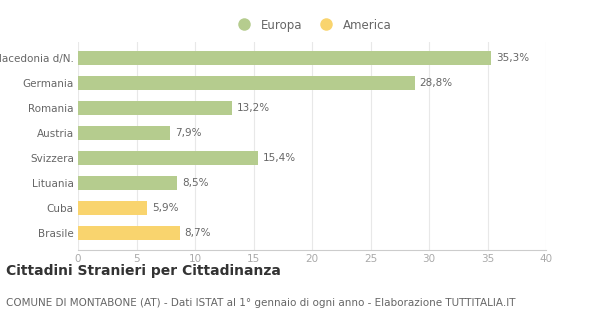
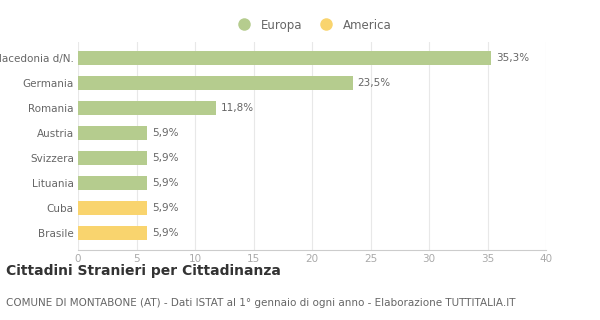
Germania: 28,8% -> 23,5%
Romania: 13,2% -> 11,8%
Austria: 7,9% -> 5,9%
Svizzera: 15,4% -> 5,9%
Lituania: 8,5% -> 5,9%
Brasile: 8,7% -> 5,9%
